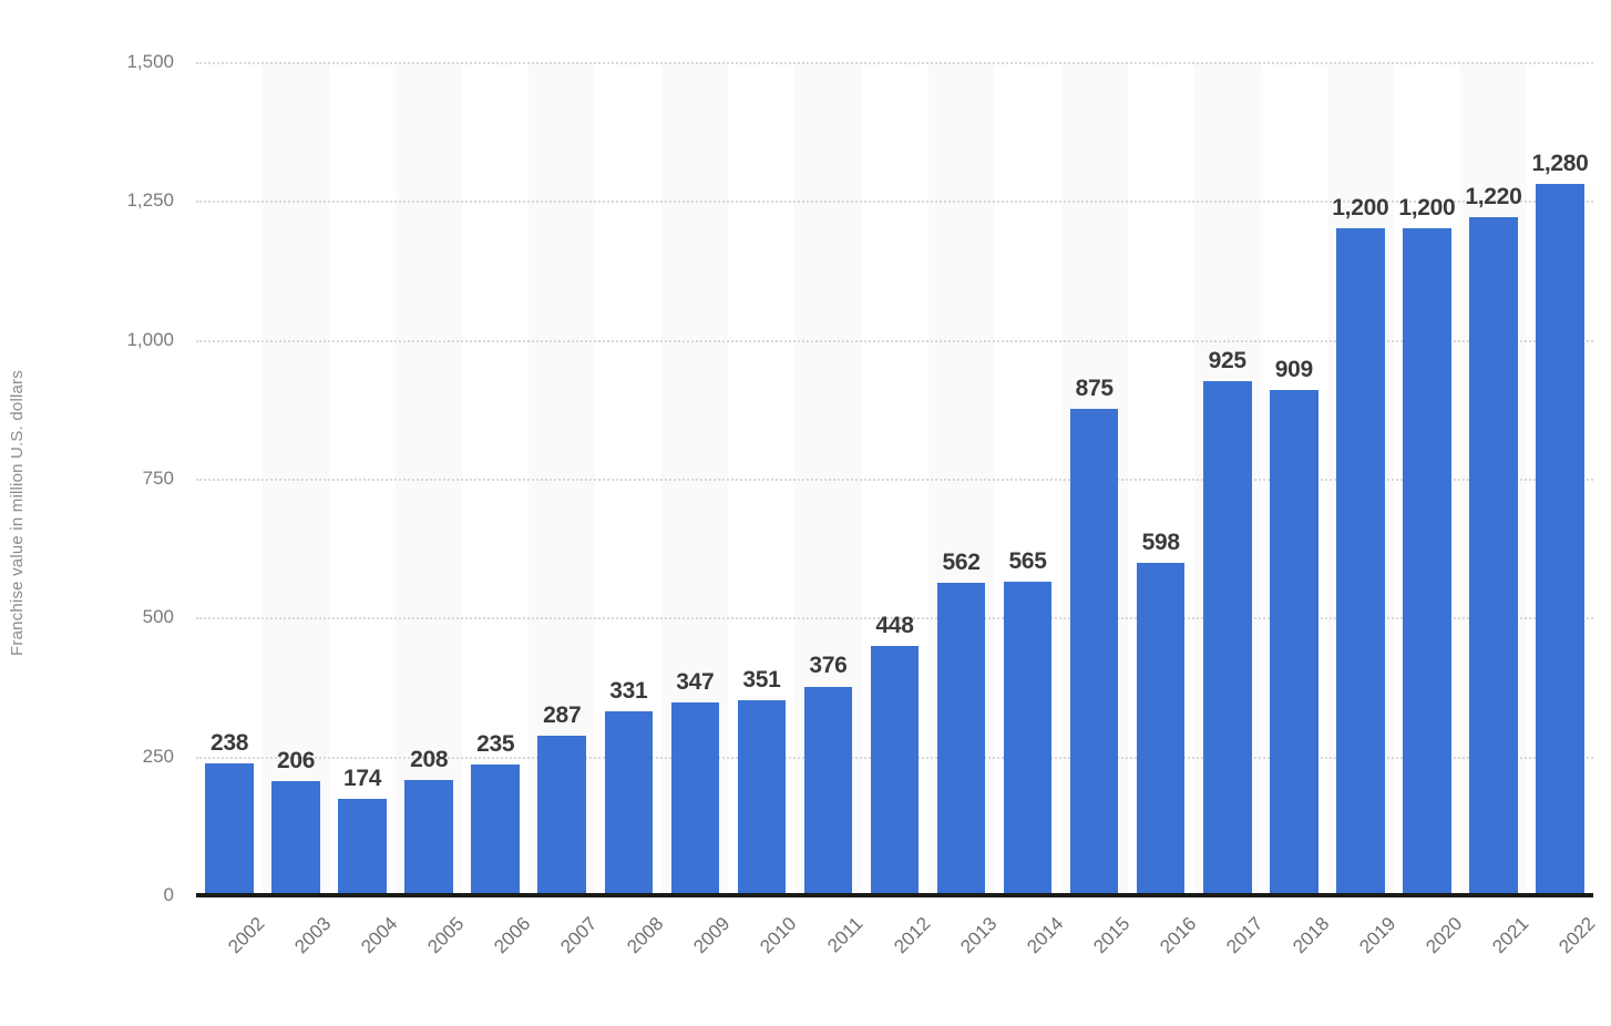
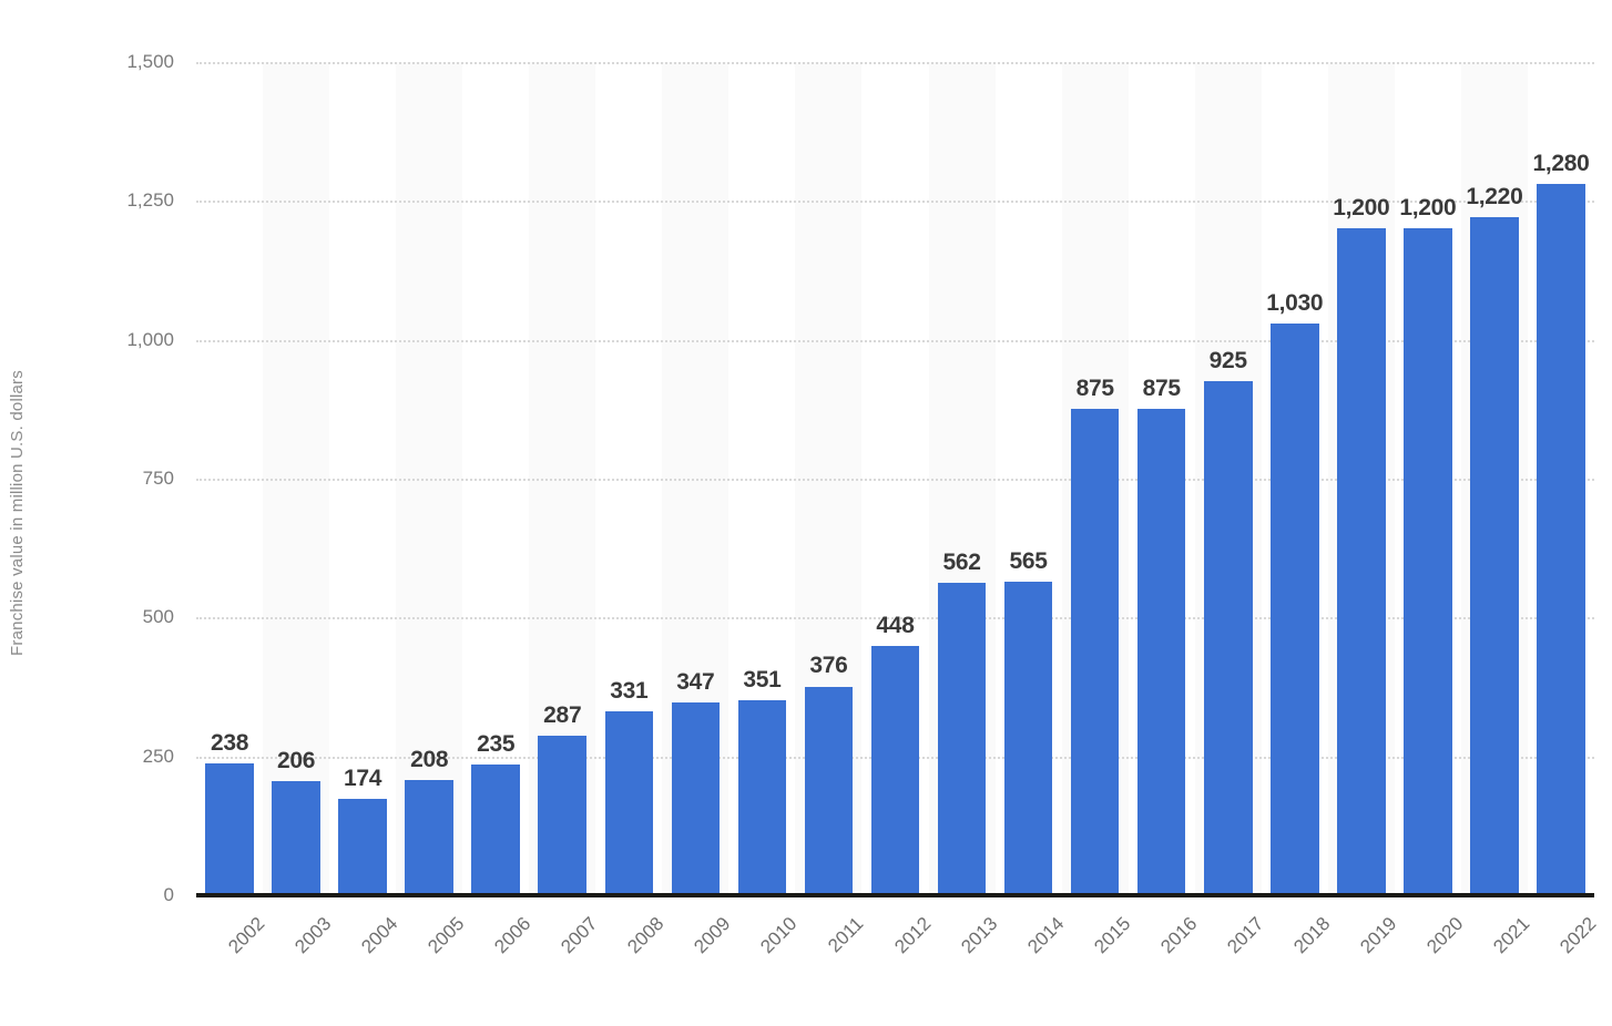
2016: 598 -> 875
2018: 909 -> 1,030
